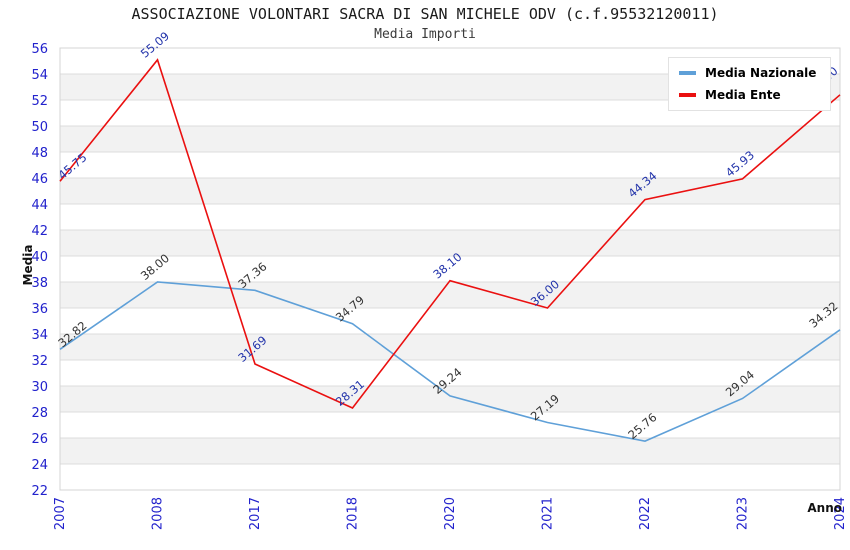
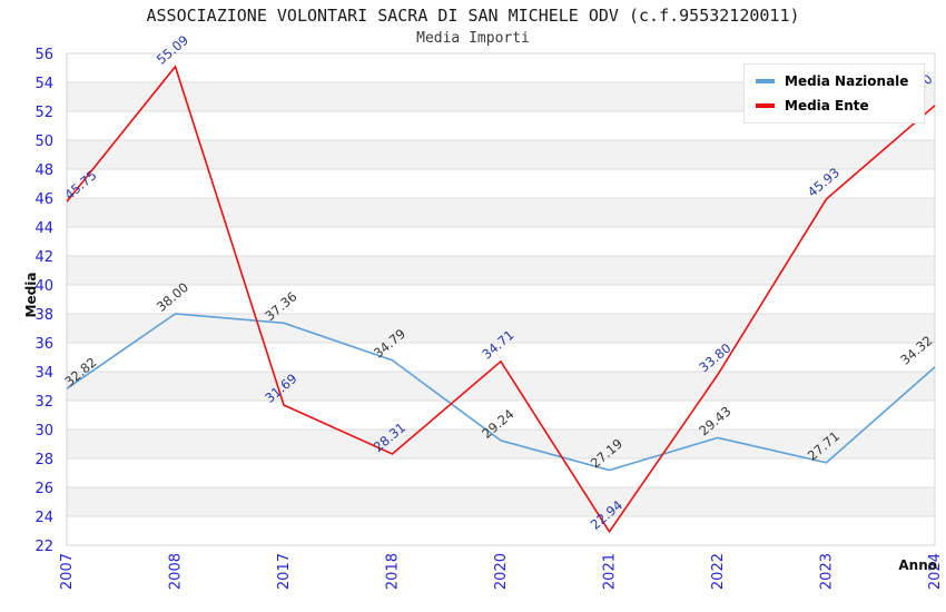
Media Ente/2020: 38.10 -> 34.71
Media Ente/2021: 36.00 -> 22.94
Media Nazionale/2022: 25.76 -> 29.43
Media Ente/2022: 44.34 -> 33.80
Media Nazionale/2023: 29.04 -> 27.71
